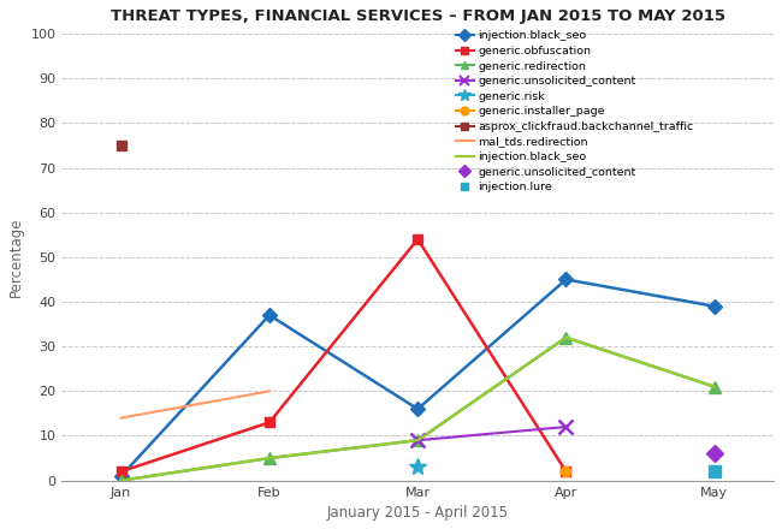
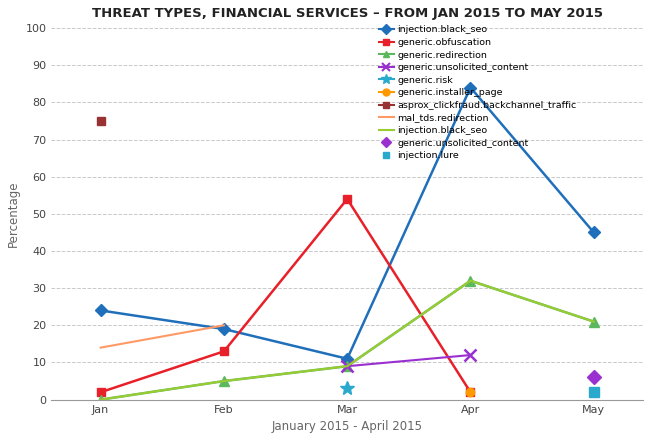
injection.black_seo/Jan: 1 -> 24
injection.black_seo/Feb: 37 -> 19
injection.black_seo/Mar: 16 -> 11
injection.black_seo/Apr: 45 -> 84
injection.black_seo/May: 39 -> 45
